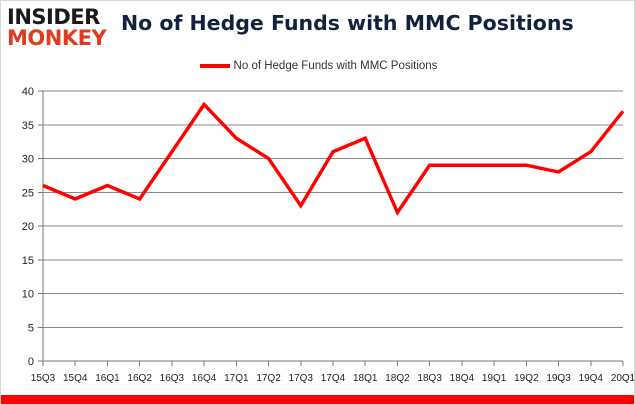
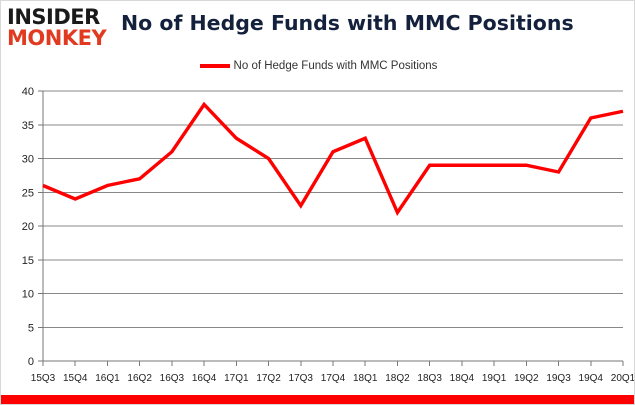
16Q2: 24 -> 27
19Q4: 31 -> 36
